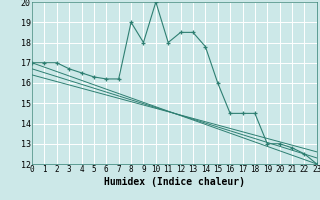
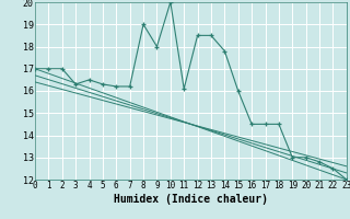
3: 16.7 -> 16.3
11: 18.0 -> 16.1
